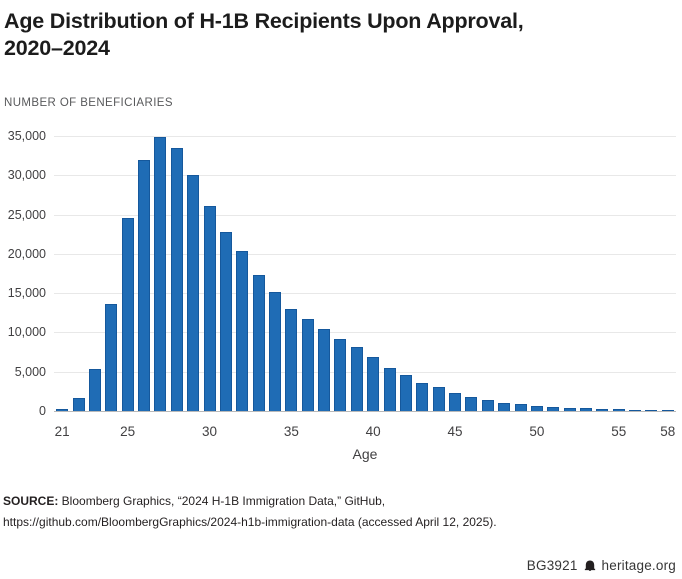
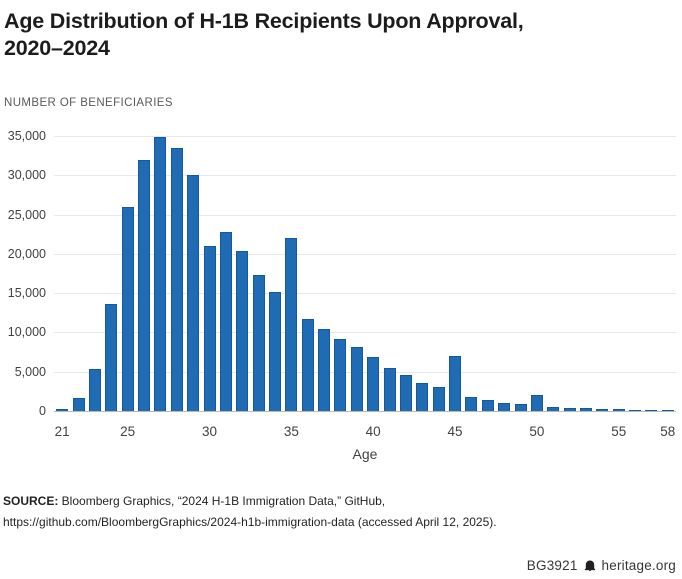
25: 25000 -> 26000
30: 26000 -> 21000
35: 13000 -> 22000
45: 2000 -> 7000
50: 1000 -> 2000
